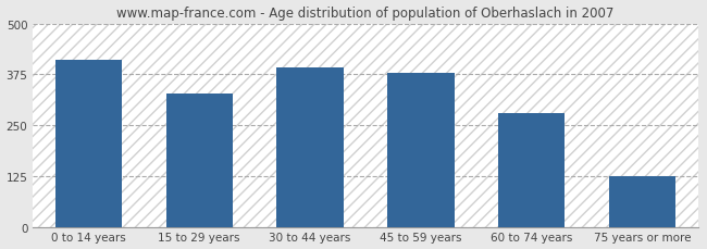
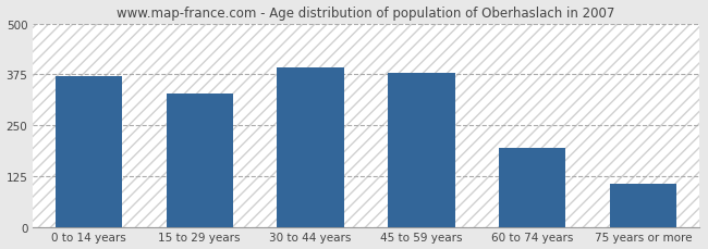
0 to 14 years: 410 -> 370
60 to 74 years: 280 -> 193
75 years or more: 125 -> 107
